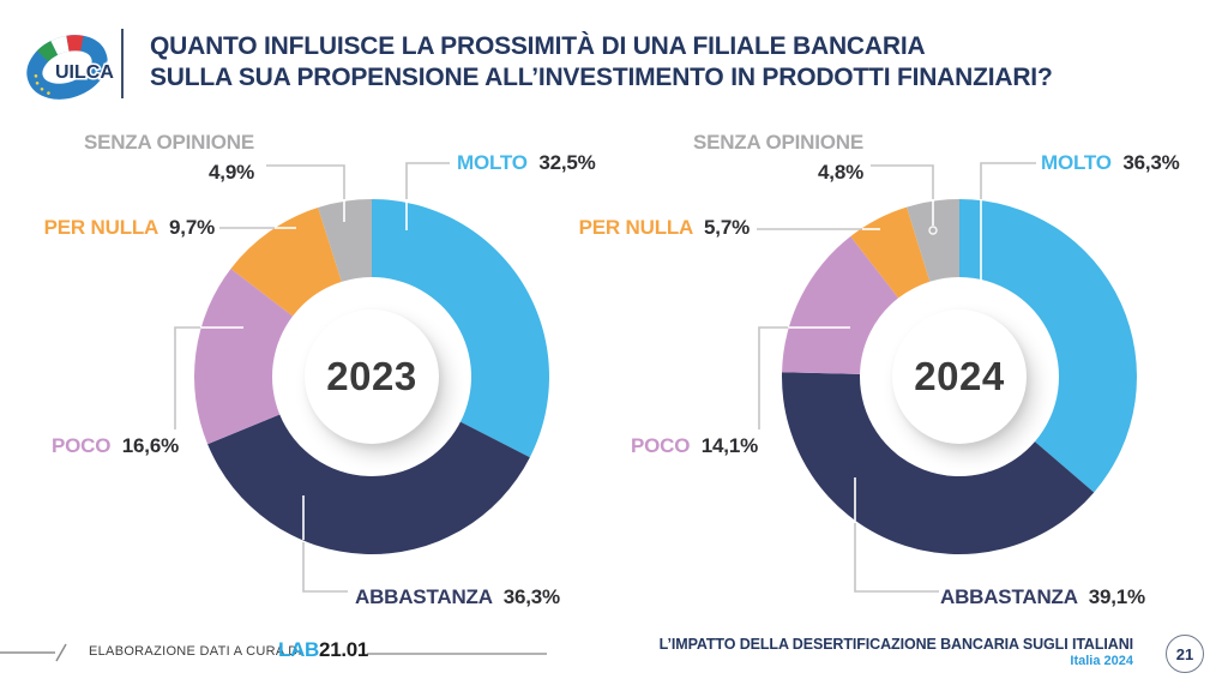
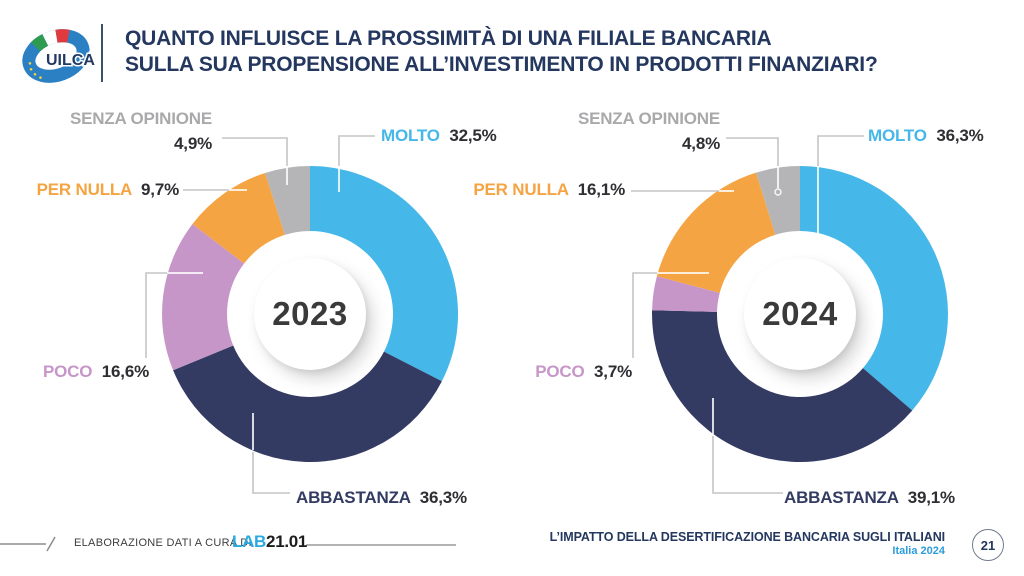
2024/POCO: 14,1% -> 3,7%
2024/PER NULLA: 5,7% -> 16,1%
